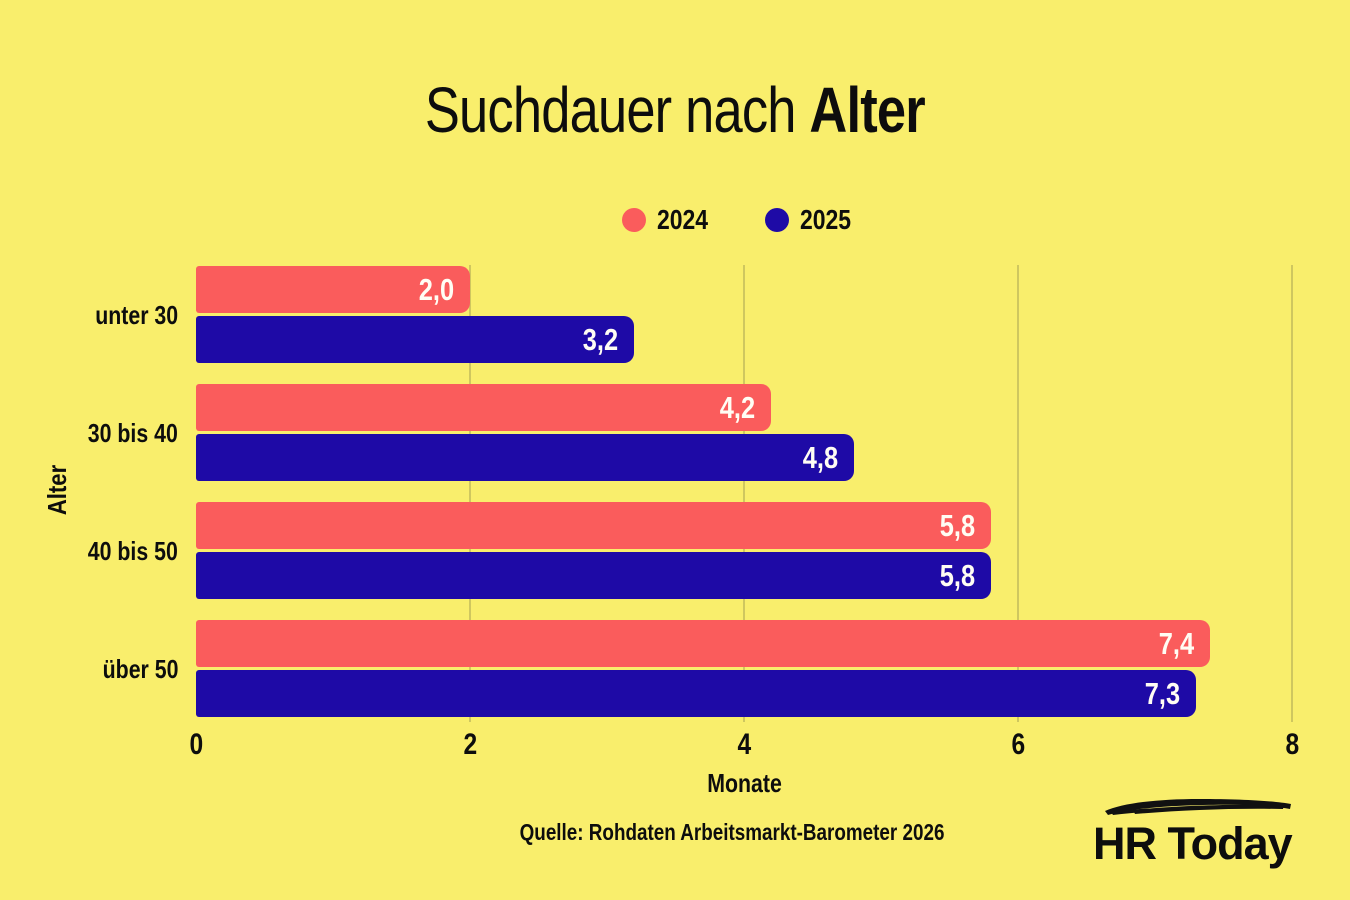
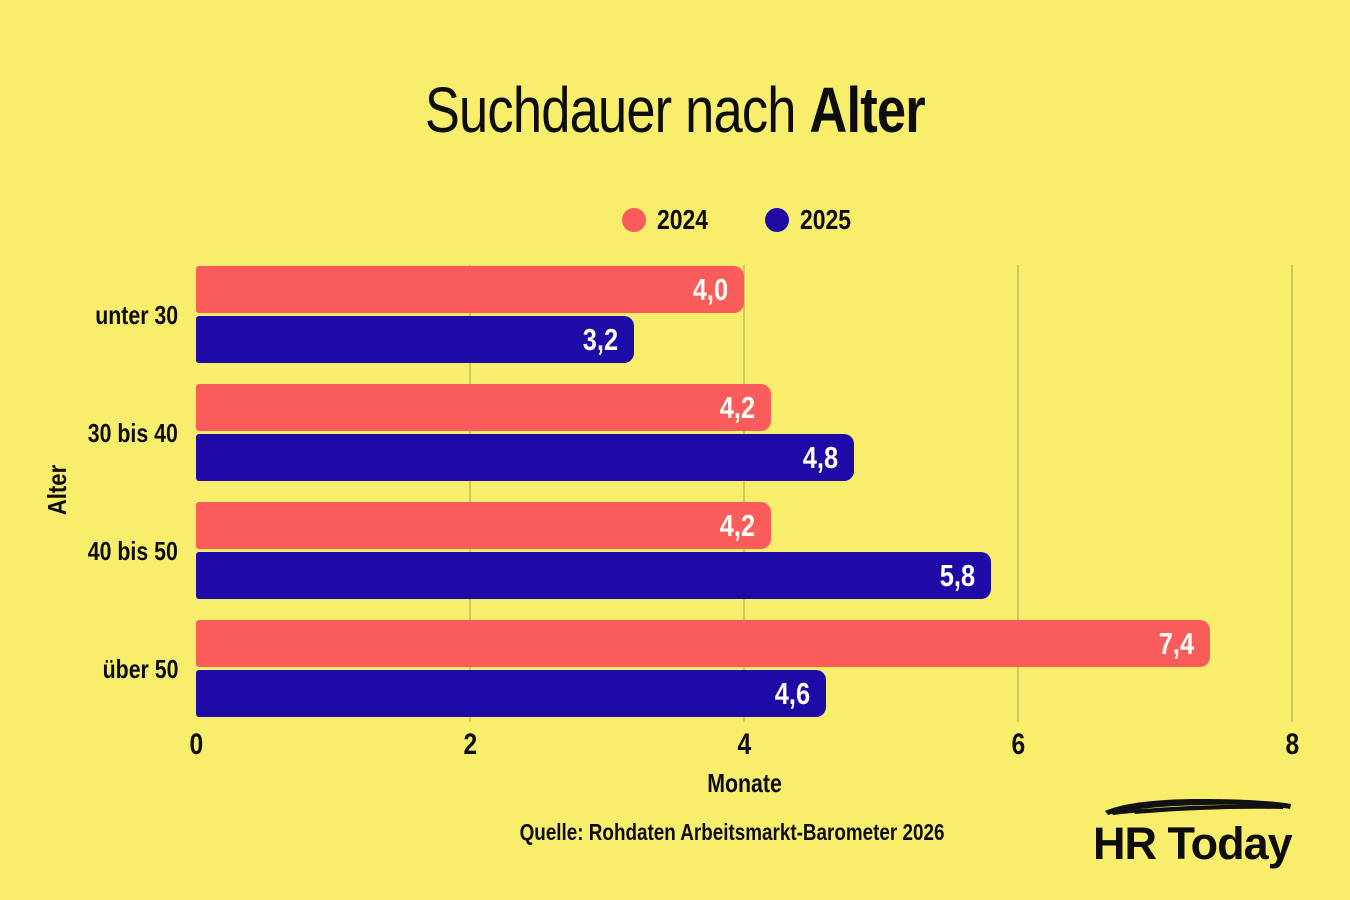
2024/unter 30: 2,0 -> 4,0
2024/40 bis 50: 5,8 -> 4,2
2025/über 50: 7,3 -> 4,6
